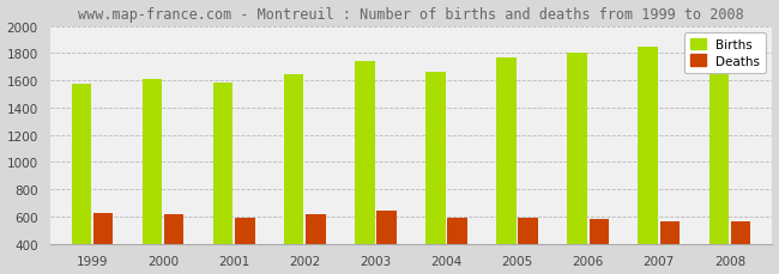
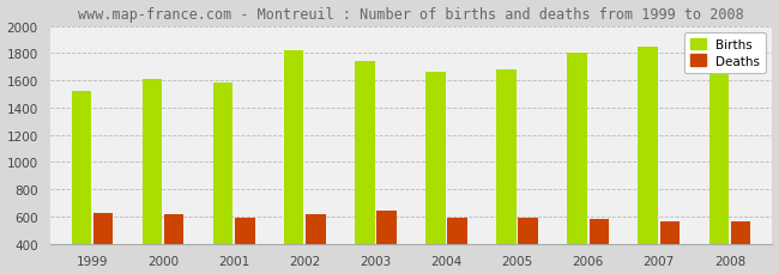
Births/1999: 1570 -> 1520
Births/2002: 1640 -> 1820
Births/2005: 1760 -> 1680
